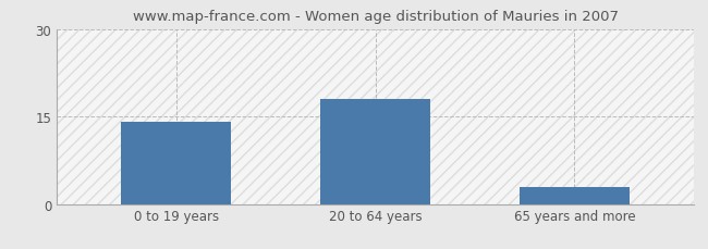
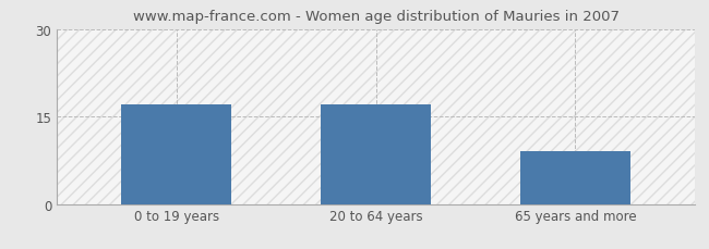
0 to 19 years: 14 -> 17
20 to 64 years: 18 -> 17
65 years and more: 3 -> 9
